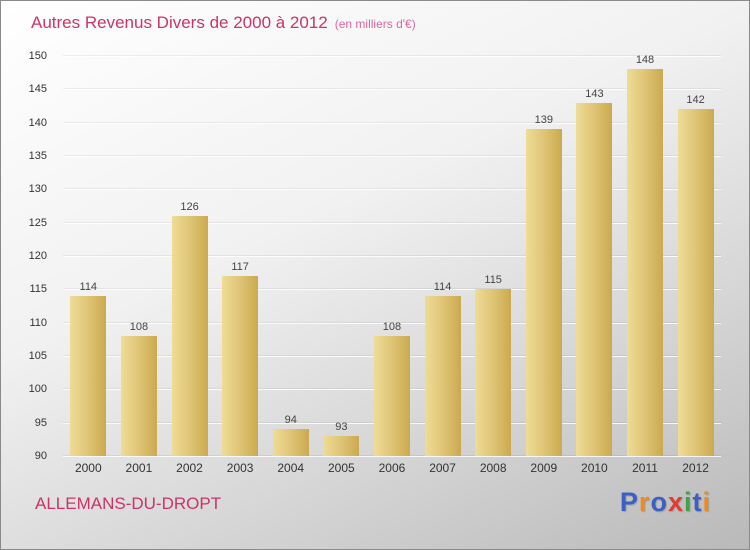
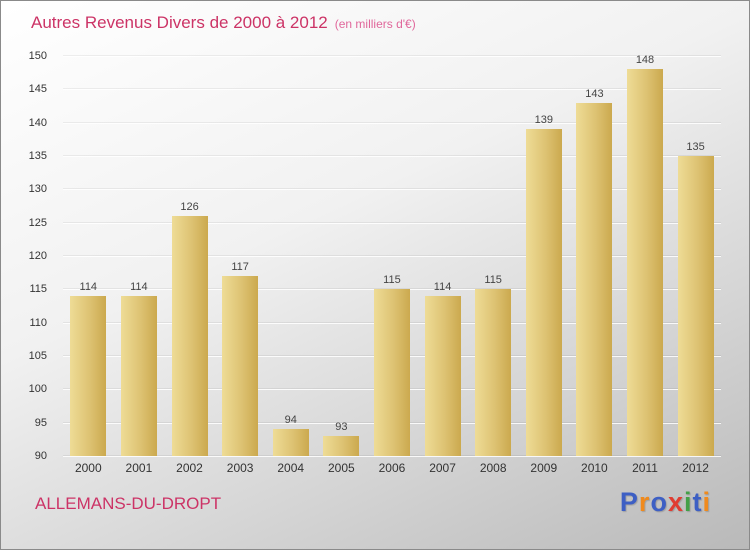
2001: 108 -> 114
2006: 108 -> 115
2012: 142 -> 135
